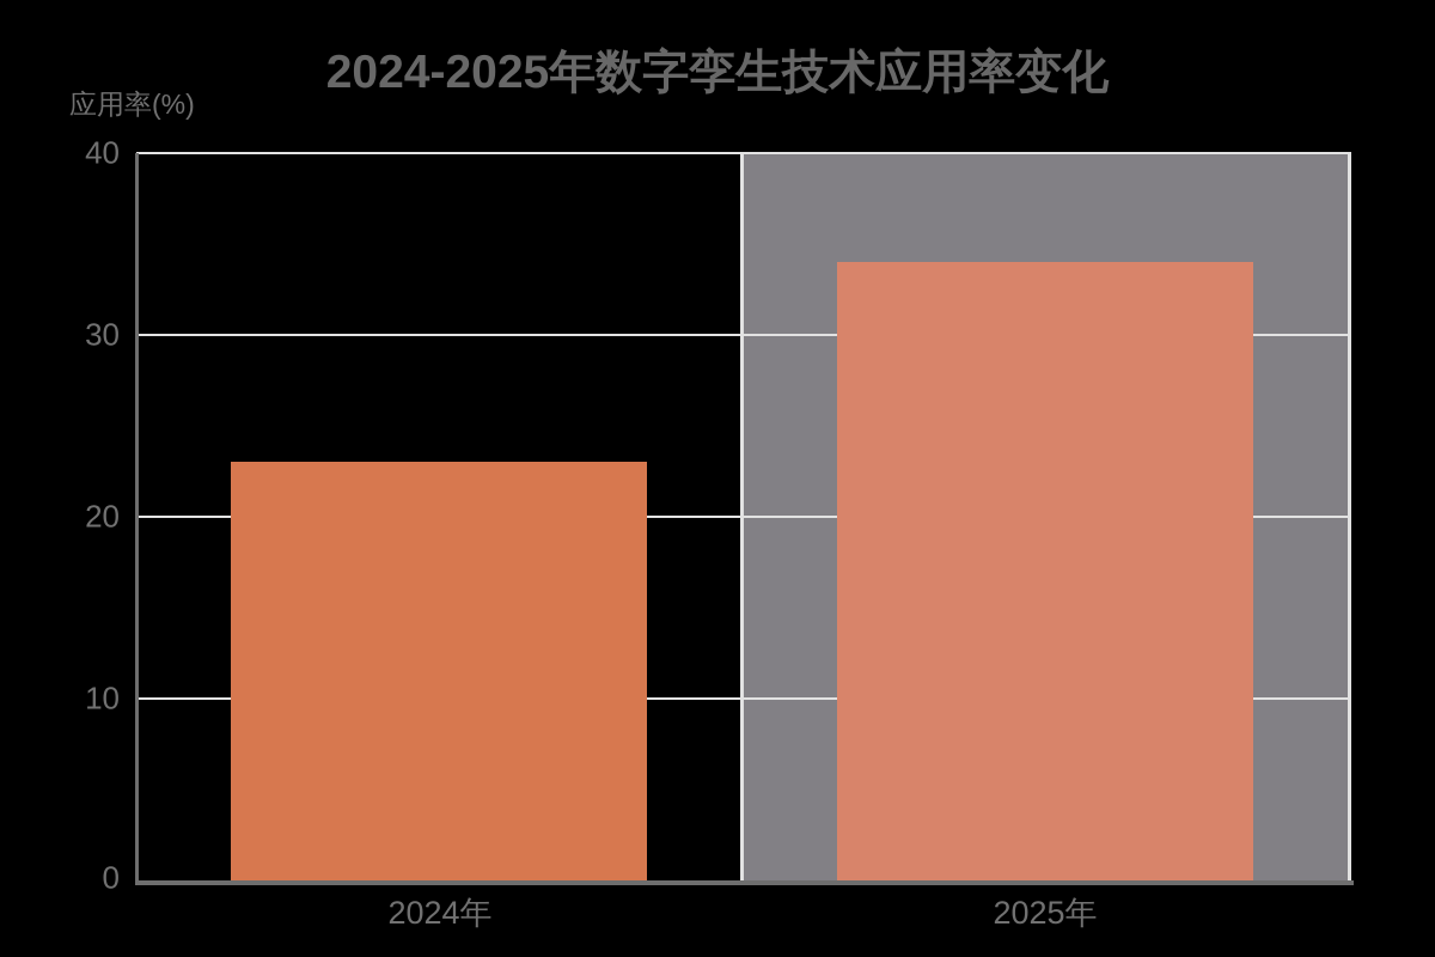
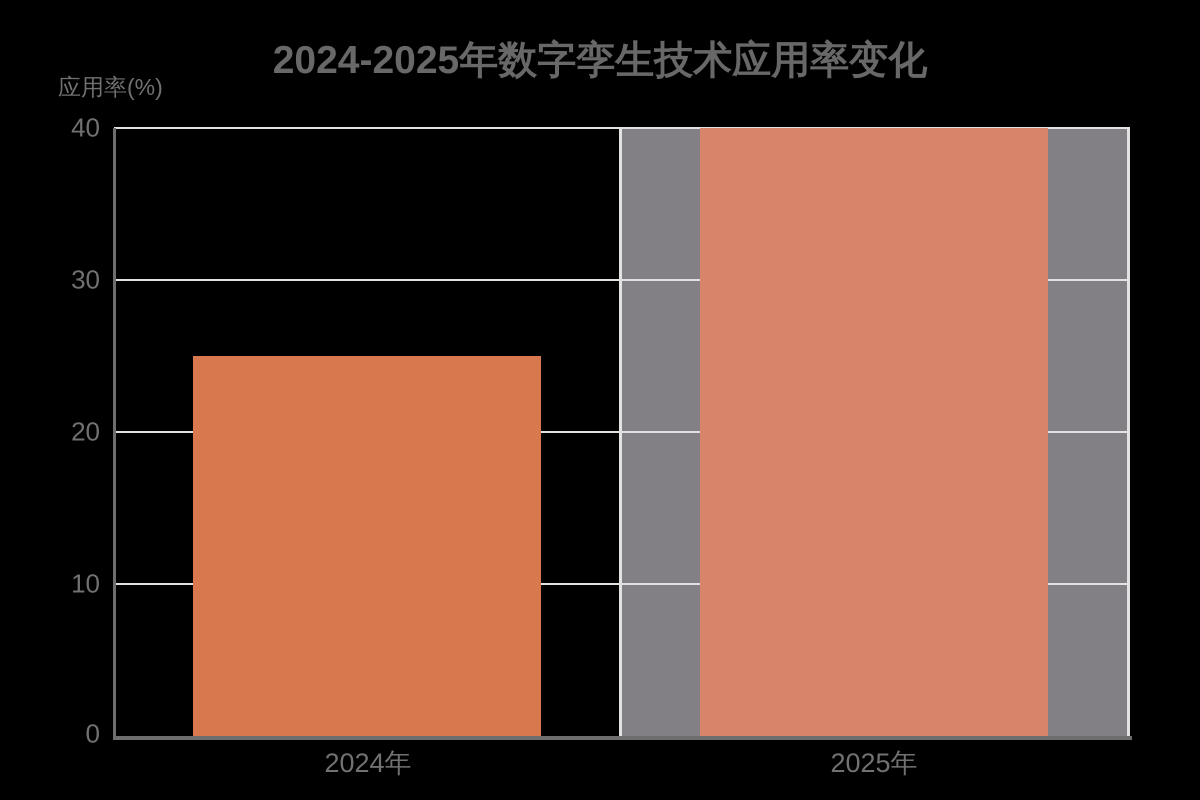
2024年: 23 -> 25
2025年: 34 -> 40
